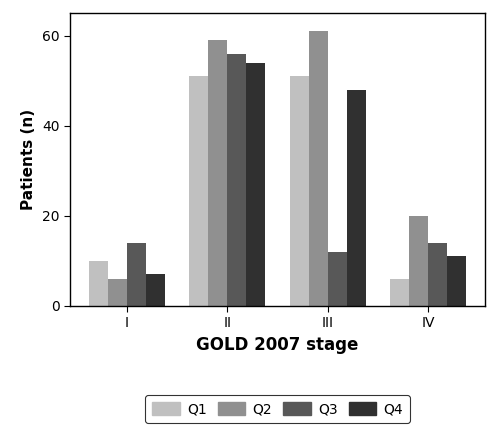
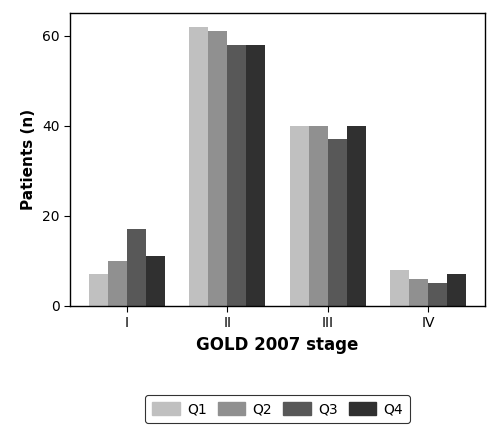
Q1/I: 10 -> 7
Q2/I: 6 -> 10
Q3/I: 14 -> 17
Q4/I: 7 -> 11
Q1/II: 51 -> 62
Q2/II: 59 -> 61
Q3/II: 56 -> 58
Q4/II: 54 -> 58
Q1/III: 51 -> 40
Q2/III: 61 -> 40
Q3/III: 12 -> 37
Q4/III: 48 -> 40
Q1/IV: 6 -> 8
Q2/IV: 20 -> 6
Q3/IV: 14 -> 5
Q4/IV: 11 -> 7
